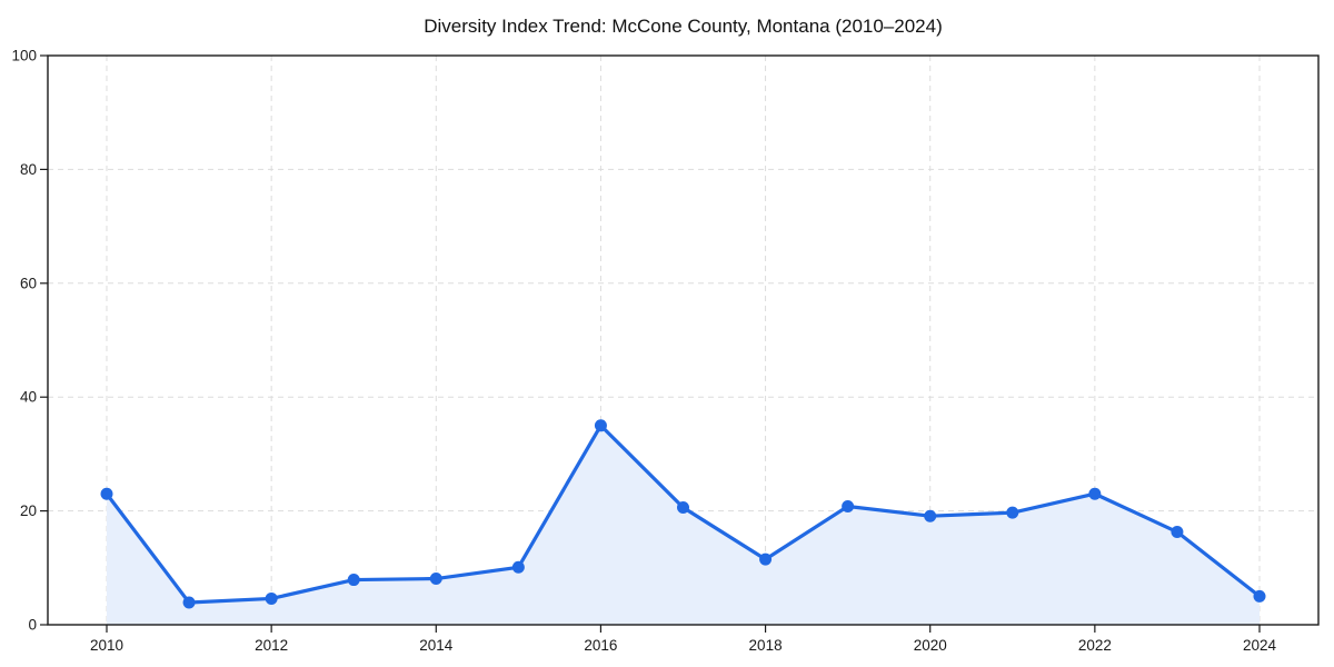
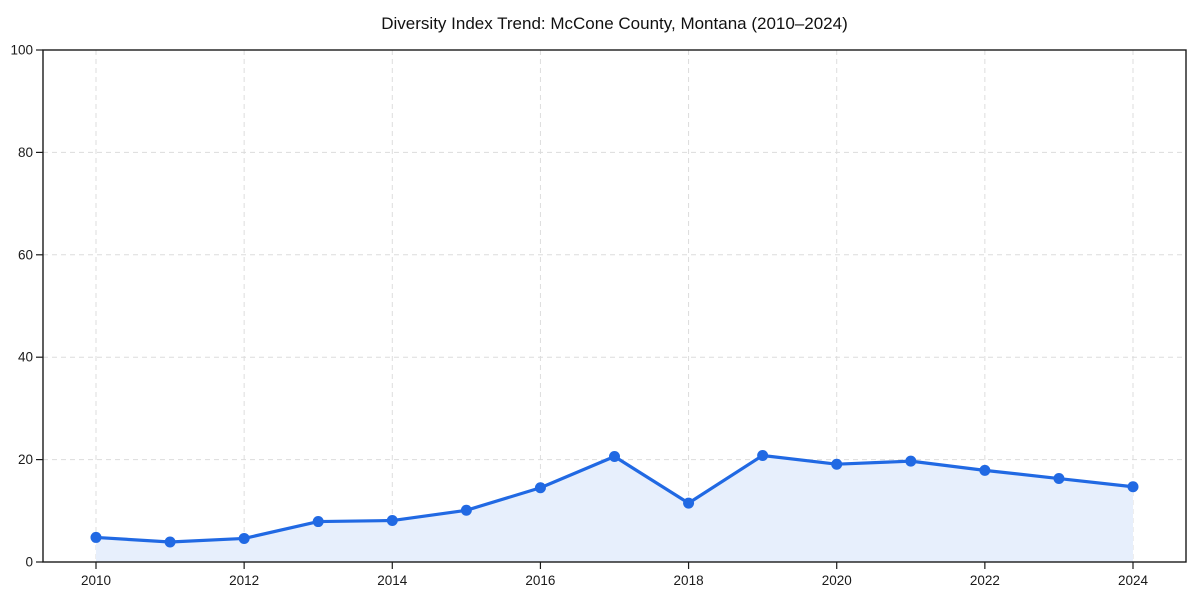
2010: 23 -> 5
2016: 35 -> 14
2022: 23 -> 18
2024: 5 -> 15
